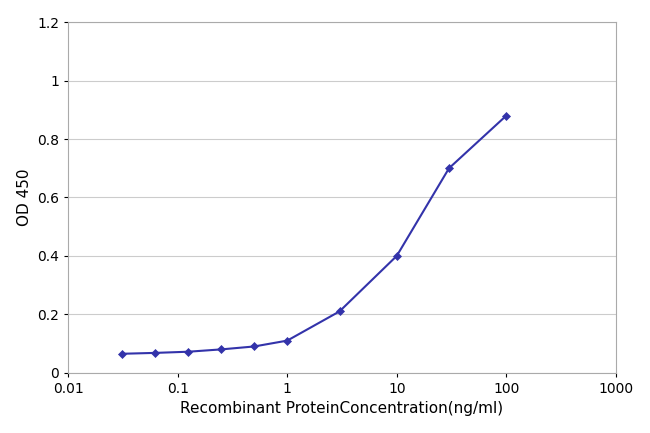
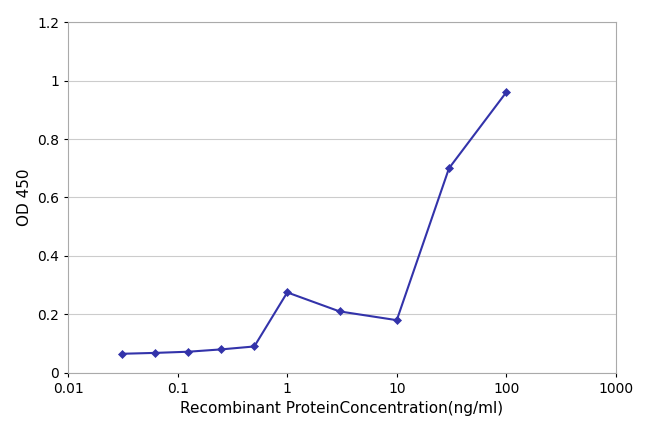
1: 0.110 -> 0.275
10: 0.400 -> 0.180
100: 0.880 -> 0.960
